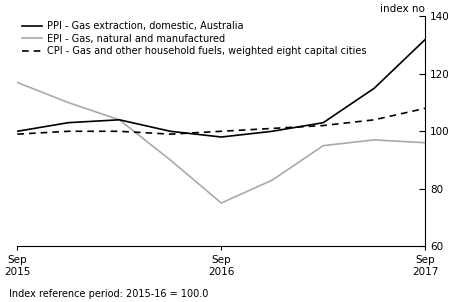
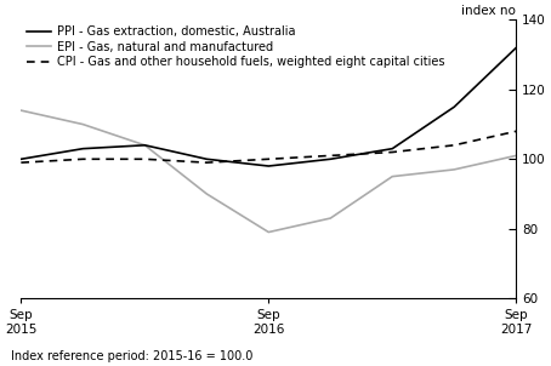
EPI - Gas, natural and manufactured/Sep 2015: 117 -> 114
EPI - Gas, natural and manufactured/Sep 2016: 75 -> 79
EPI - Gas, natural and manufactured/Sep 2017: 96 -> 101
